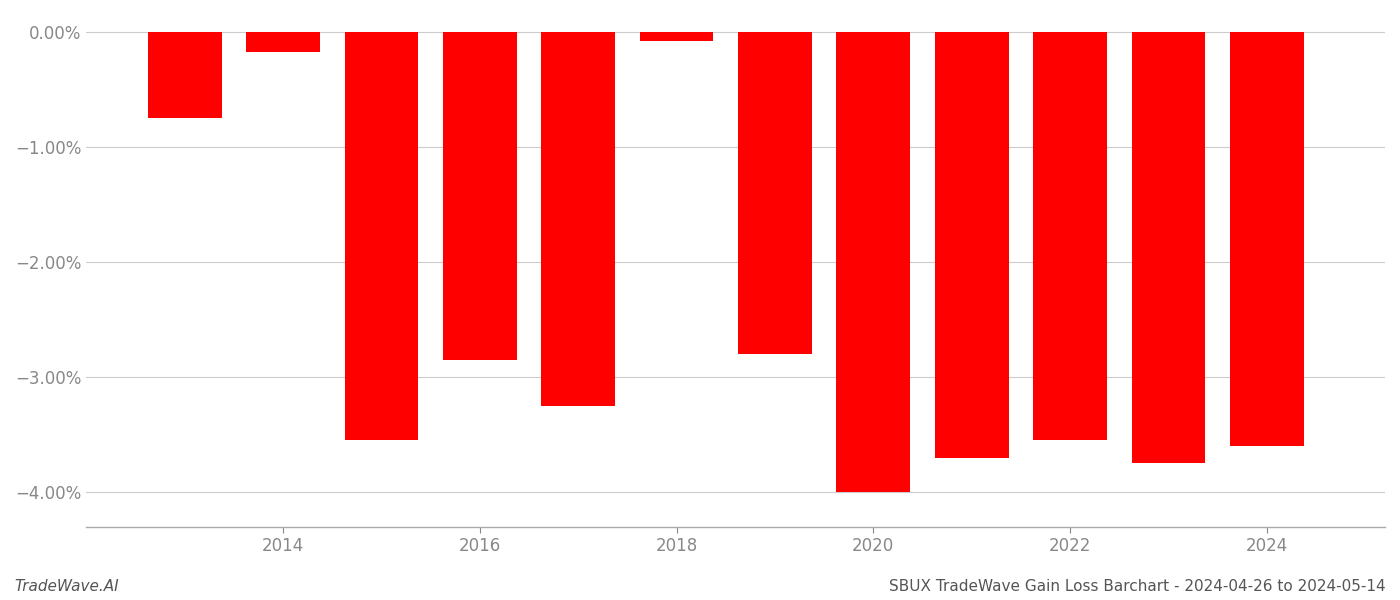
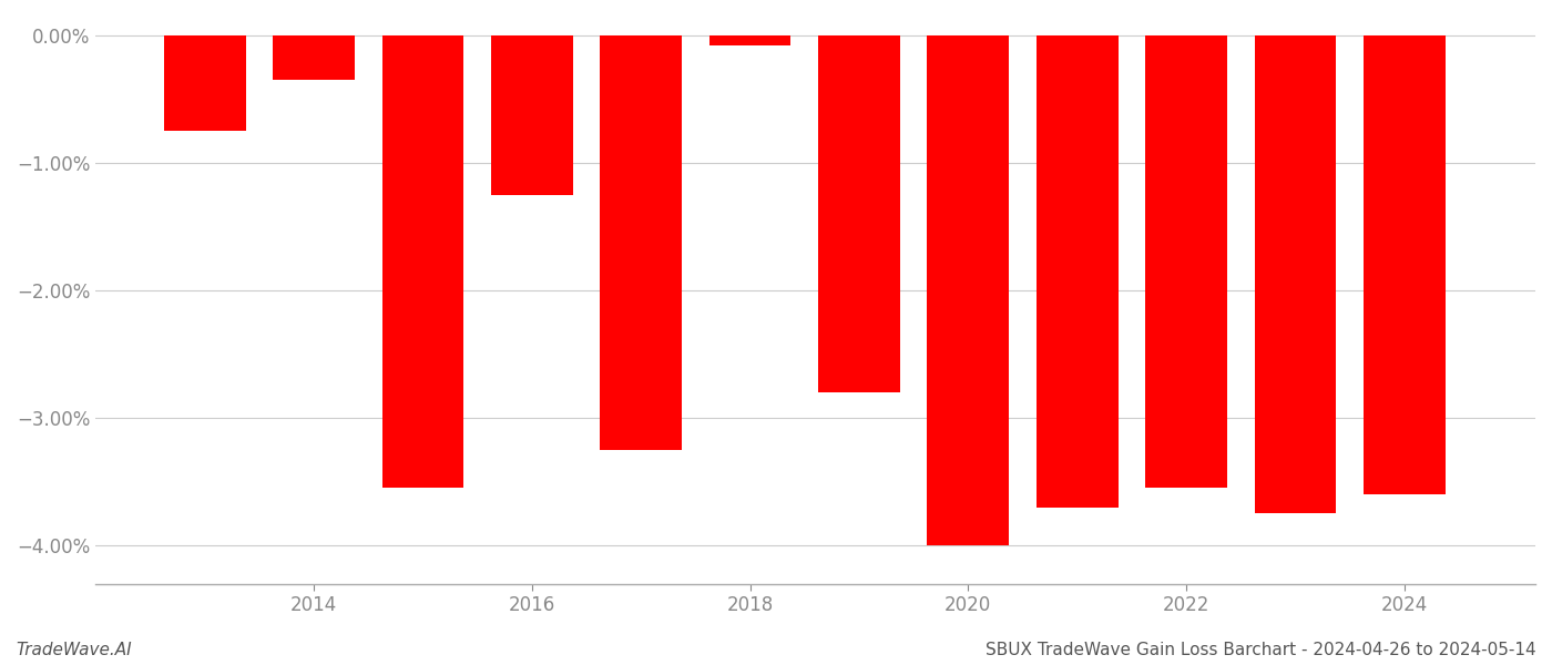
2014: -0.17% -> -0.35%
2016: -2.85% -> -1.25%
